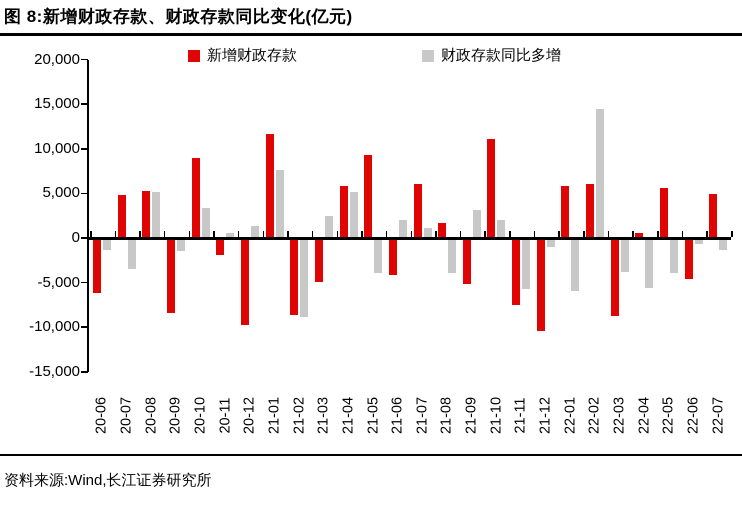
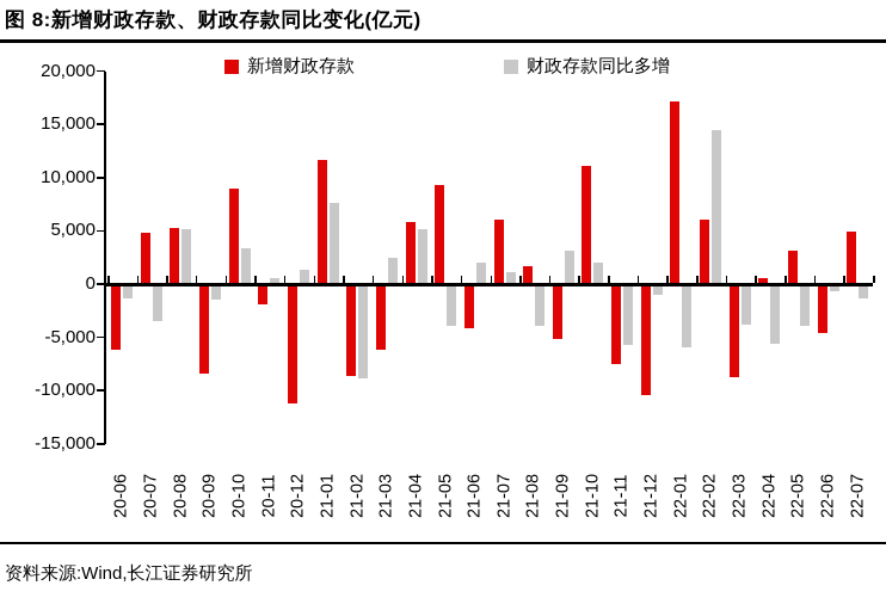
新增财政存款/20-12: -10000 -> -11000
新增财政存款/21-03: -5000 -> -6000
新增财政存款/22-01: 6000 -> 17000
新增财政存款/22-05: 6000 -> 3000
